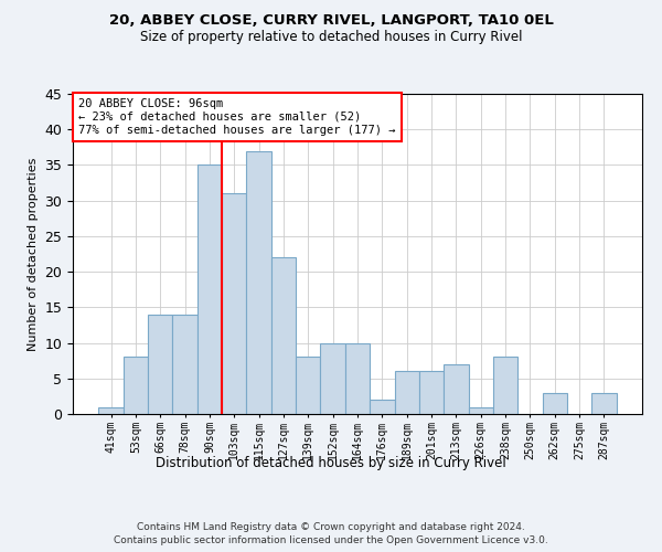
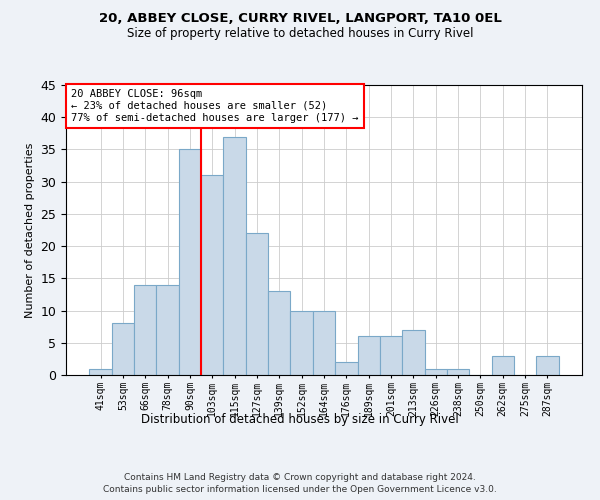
139sqm: 8 -> 13
238sqm: 8 -> 1
